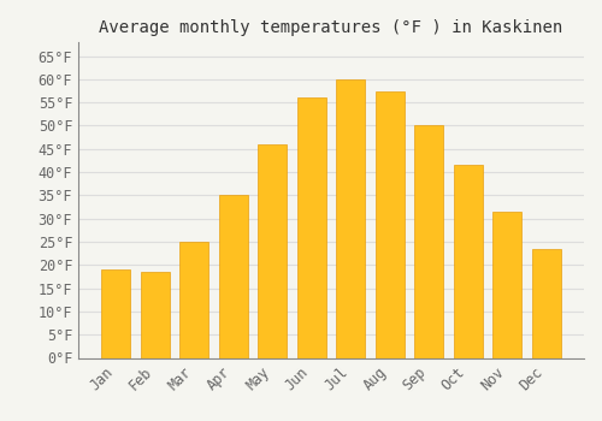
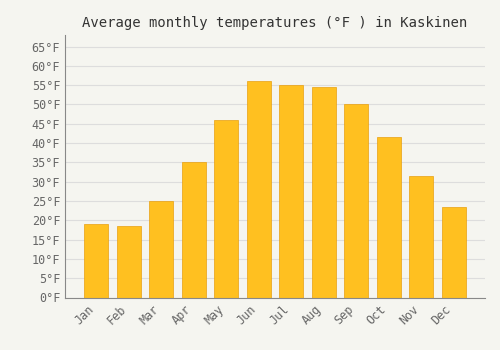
Jul: 60.0°F -> 55.0°F
Aug: 57.5°F -> 54.5°F
